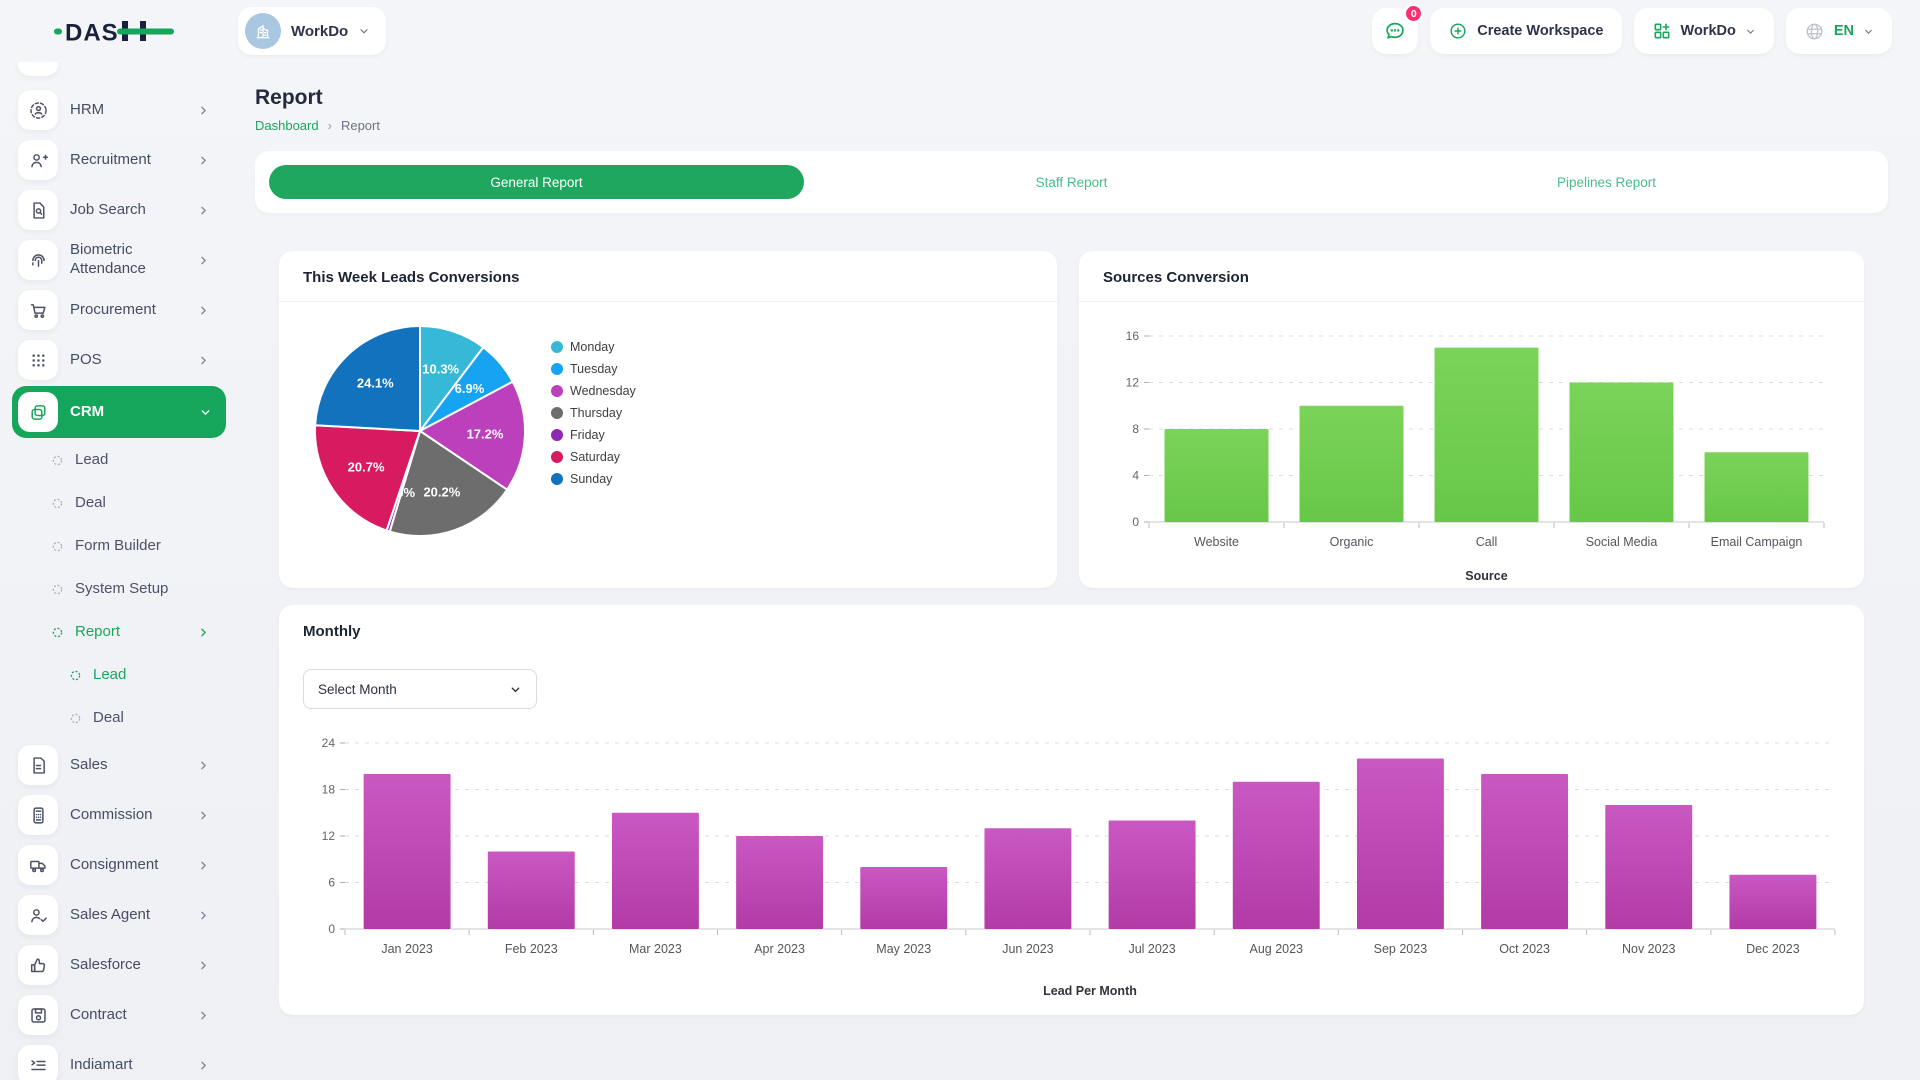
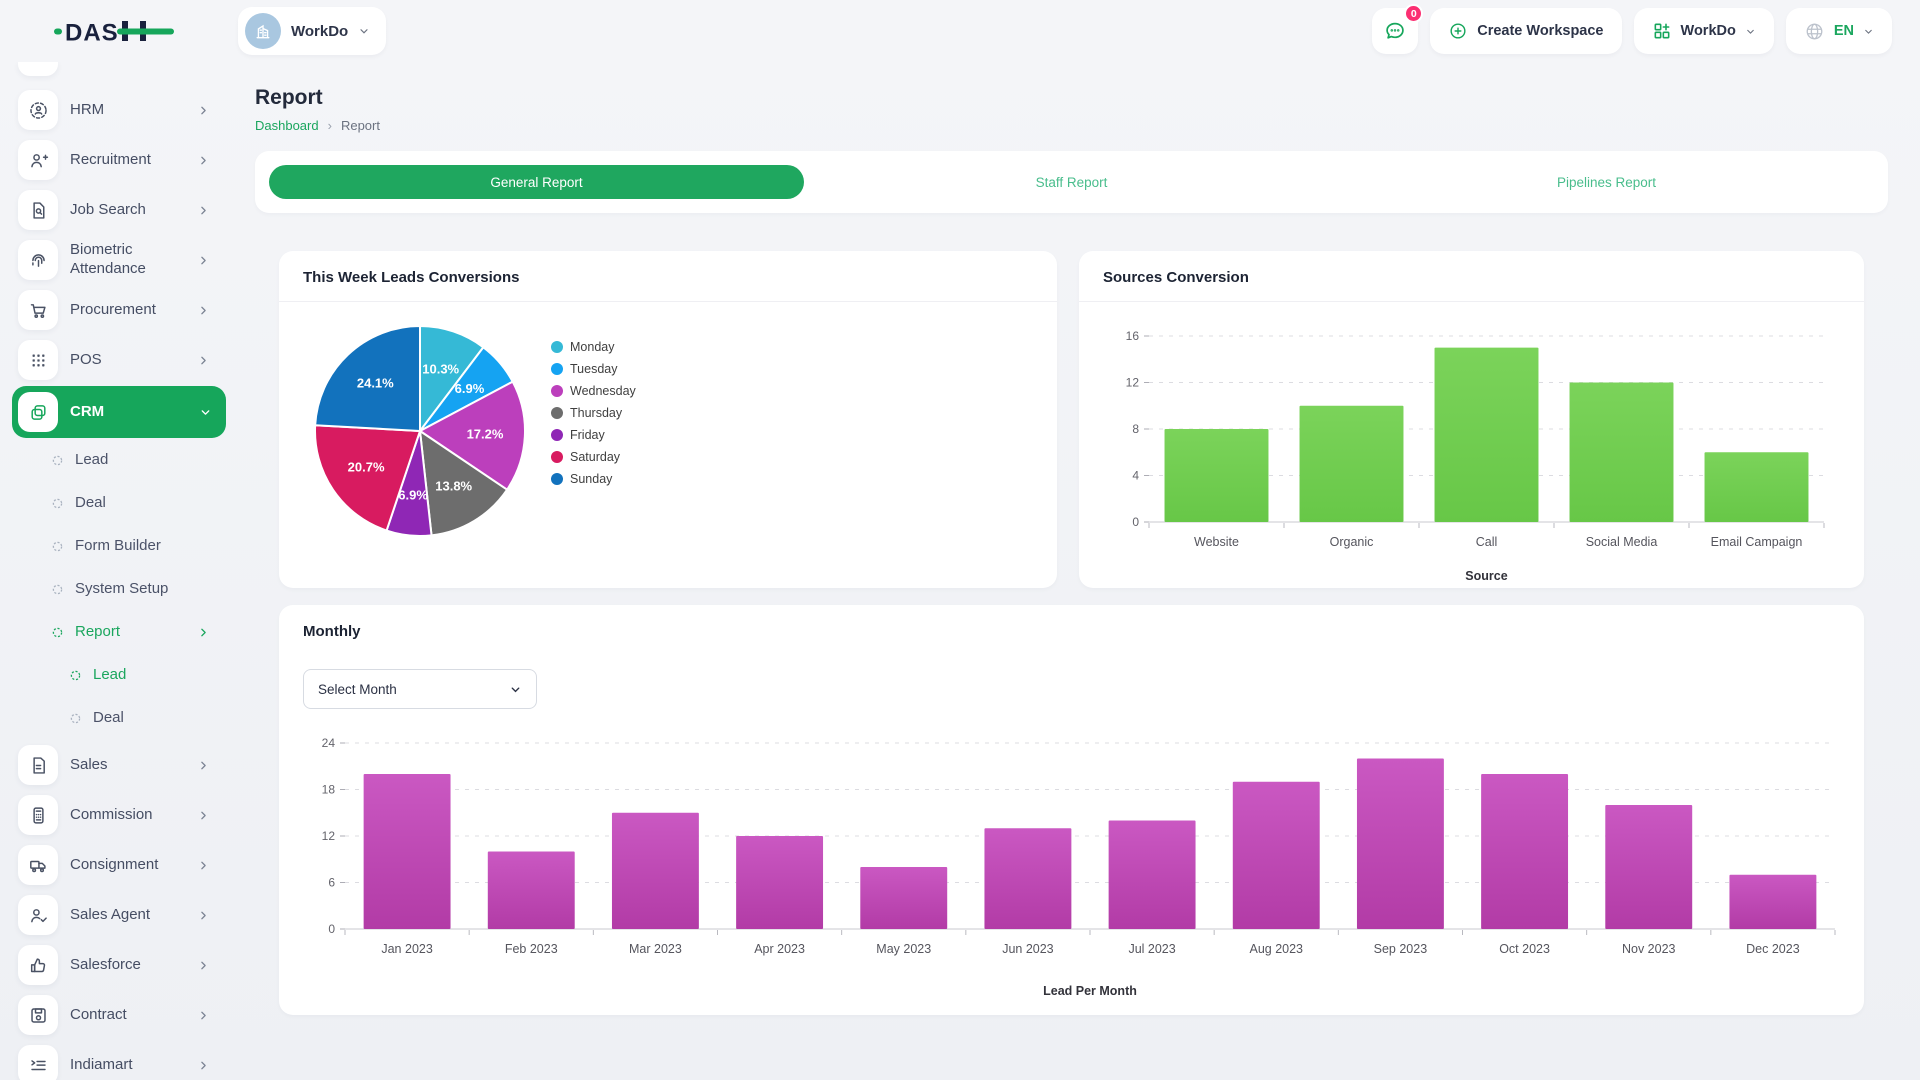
This Week Leads Conversions/Thursday: 20.2% -> 13.8%
This Week Leads Conversions/Friday: 0.5% -> 6.9%
